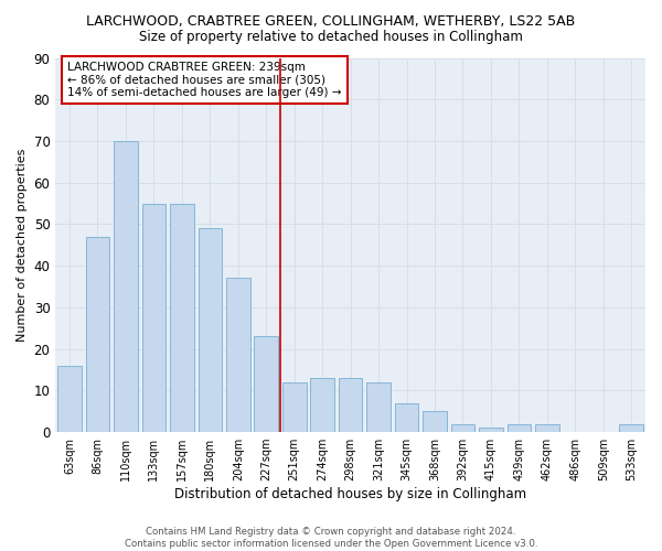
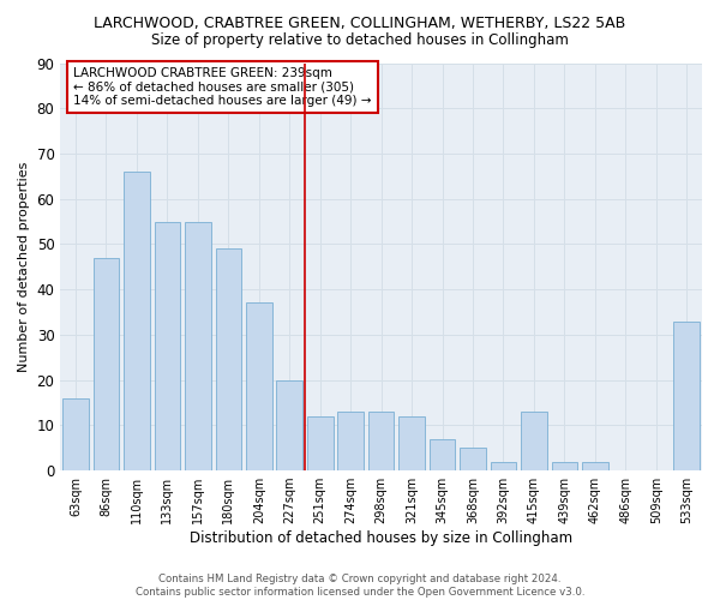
110sqm: 70 -> 66
227sqm: 23 -> 20
415sqm: 1 -> 13
533sqm: 2 -> 33
